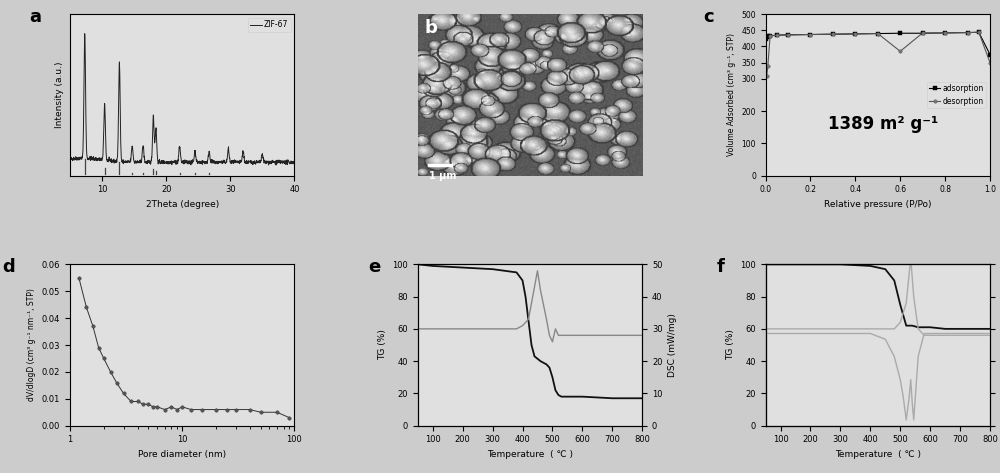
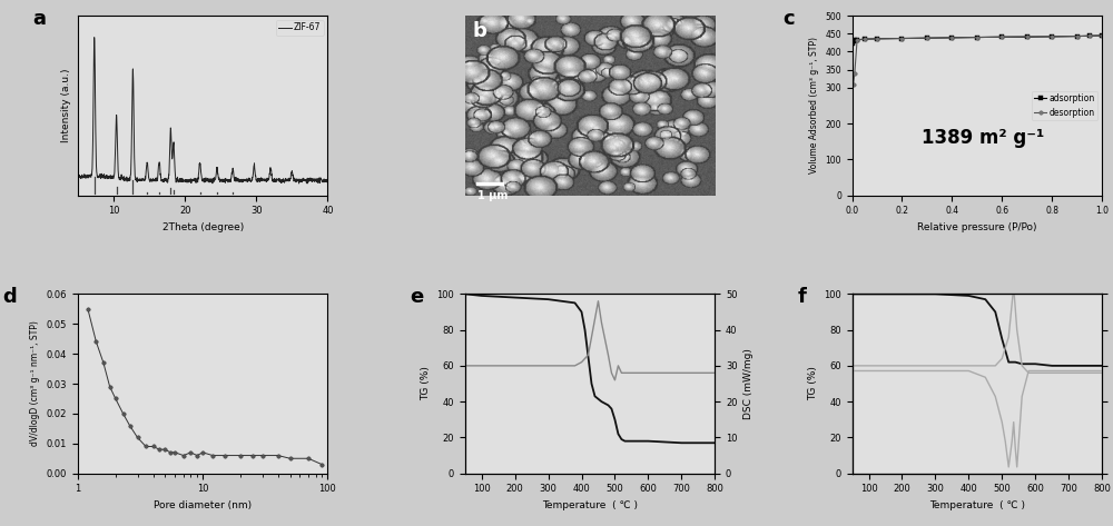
desorption/0.6: 385 -> 441
adsorption/1.0: 375 -> 445
desorption/1.0: 350 -> 445
